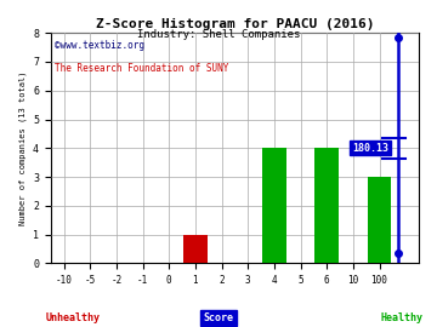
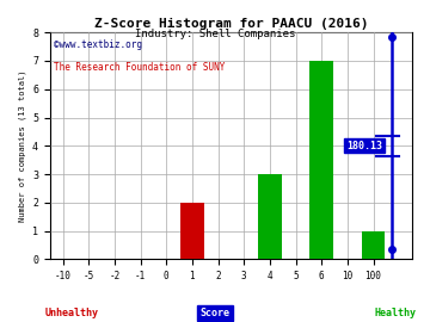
1: 1 -> 2
4: 4 -> 3
6: 4 -> 7
100: 3 -> 1
